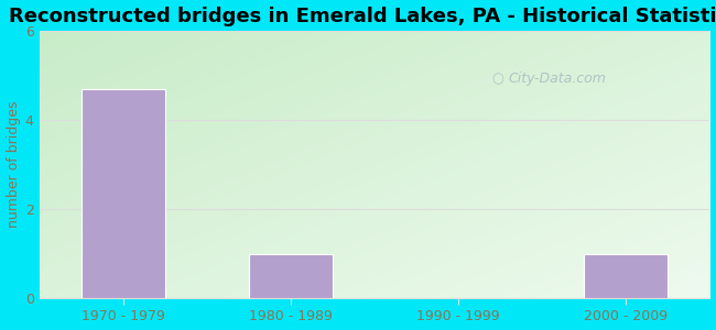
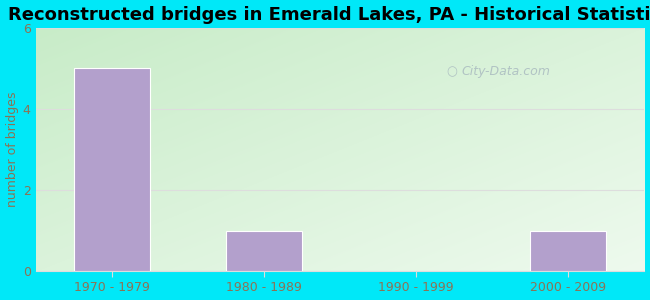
1970 - 1979: 4.7 -> 5.0
